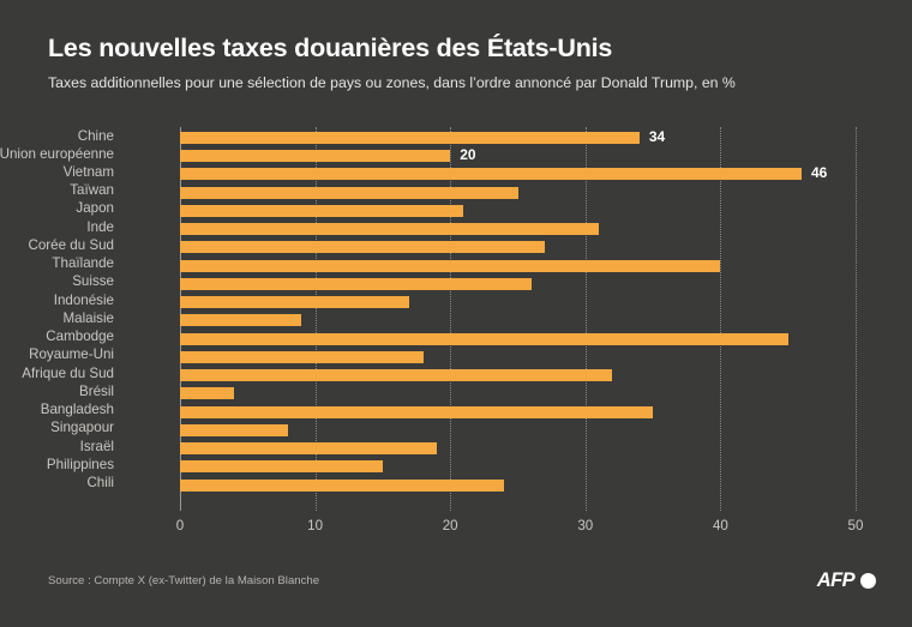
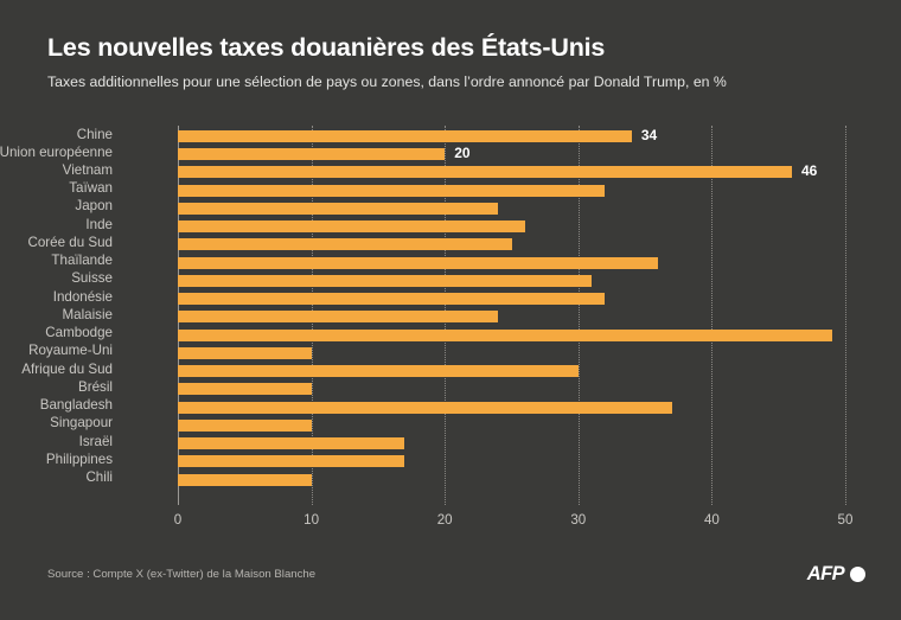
Taïwan: 25 -> 32
Japon: 21 -> 24
Inde: 31 -> 26
Corée du Sud: 27 -> 25
Thaïlande: 40 -> 36
Suisse: 26 -> 31
Indonésie: 17 -> 32
Malaisie: 9 -> 24
Cambodge: 45 -> 49
Royaume-Uni: 18 -> 10
Afrique du Sud: 32 -> 30
Brésil: 4 -> 10
Bangladesh: 35 -> 37
Singapour: 8 -> 10
Israël: 19 -> 17
Philippines: 15 -> 17
Chili: 24 -> 10
